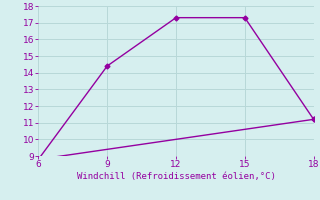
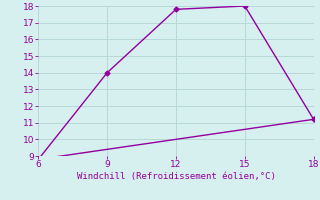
9: 14.4 -> 14.0
12: 17.3 -> 17.8
15: 17.3 -> 18.0
